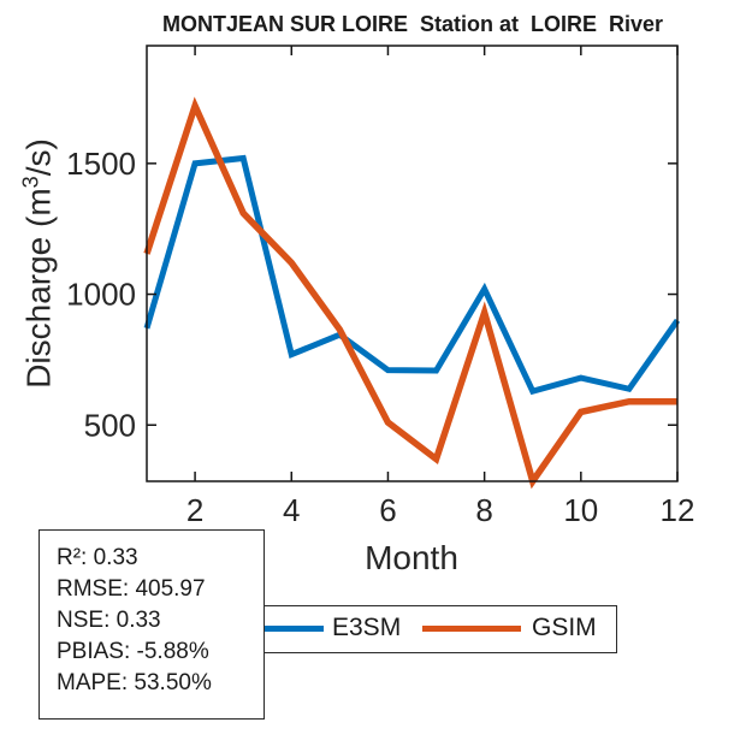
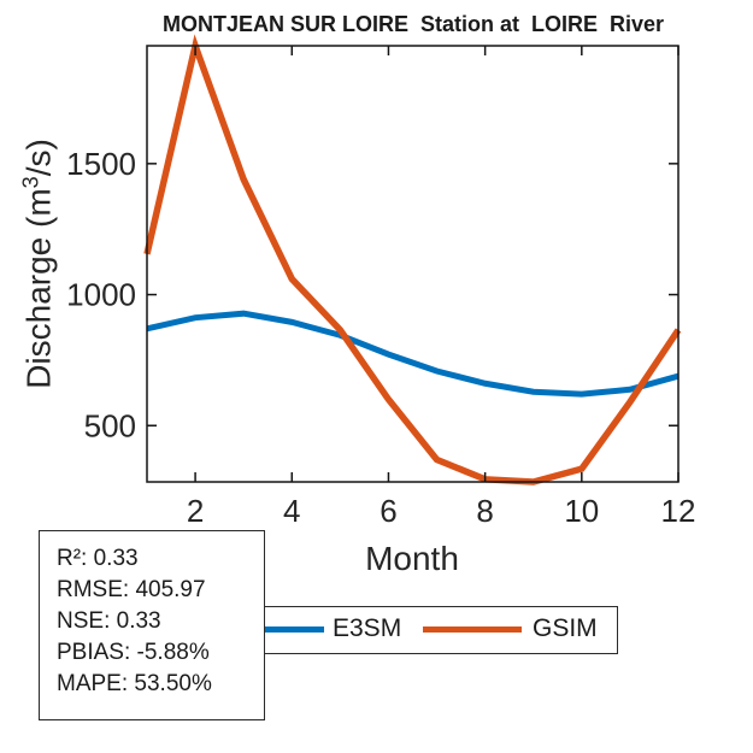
E3SM/2: 1500 -> 910
GSIM/2: 1720 -> 1950
E3SM/3: 1520 -> 930
GSIM/3: 1310 -> 1440
E3SM/4: 770 -> 900
GSIM/4: 1120 -> 1060
E3SM/6: 710 -> 770
GSIM/6: 510 -> 600
E3SM/8: 1020 -> 660
GSIM/8: 930 -> 300
E3SM/10: 680 -> 620
GSIM/10: 550 -> 340
E3SM/12: 900 -> 690
GSIM/12: 590 -> 860
